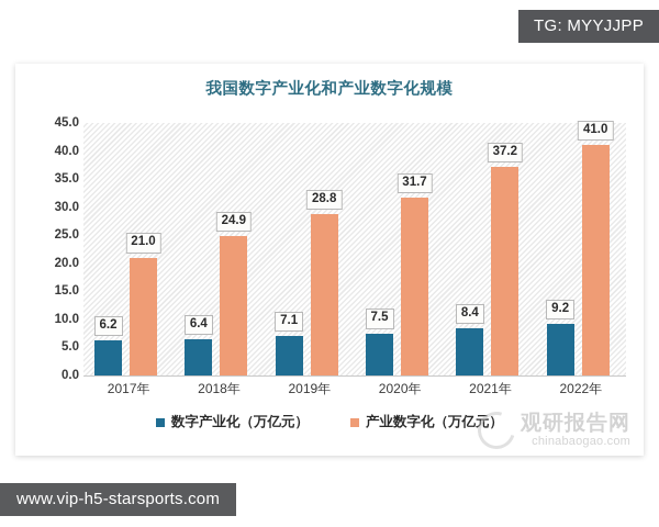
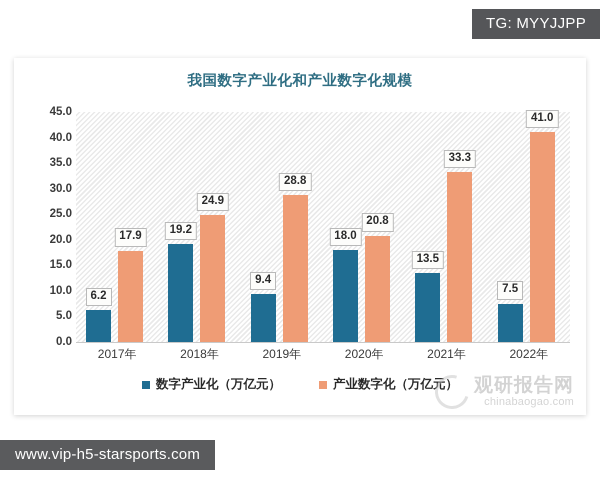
产业数字化（万亿元）/2017年: 21.0 -> 17.9
数字产业化（万亿元）/2018年: 6.4 -> 19.2
数字产业化（万亿元）/2019年: 7.1 -> 9.4
数字产业化（万亿元）/2020年: 7.5 -> 18.0
产业数字化（万亿元）/2020年: 31.7 -> 20.8
数字产业化（万亿元）/2021年: 8.4 -> 13.5
产业数字化（万亿元）/2021年: 37.2 -> 33.3
数字产业化（万亿元）/2022年: 9.2 -> 7.5
